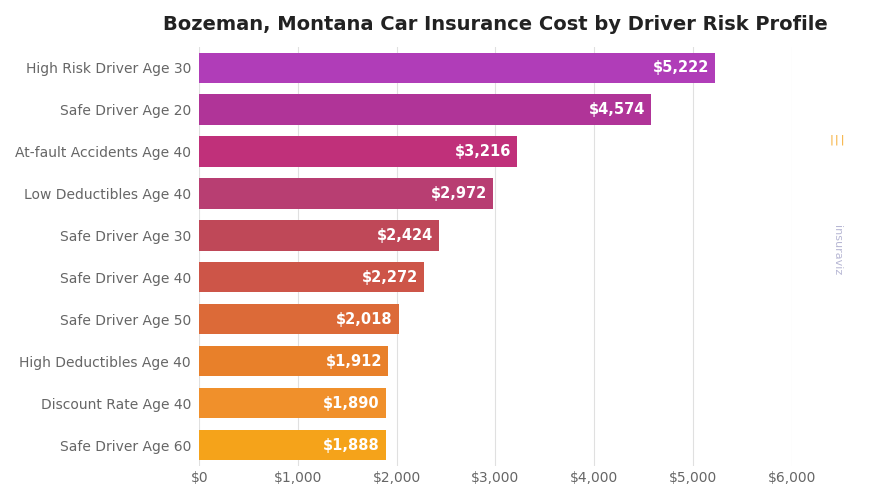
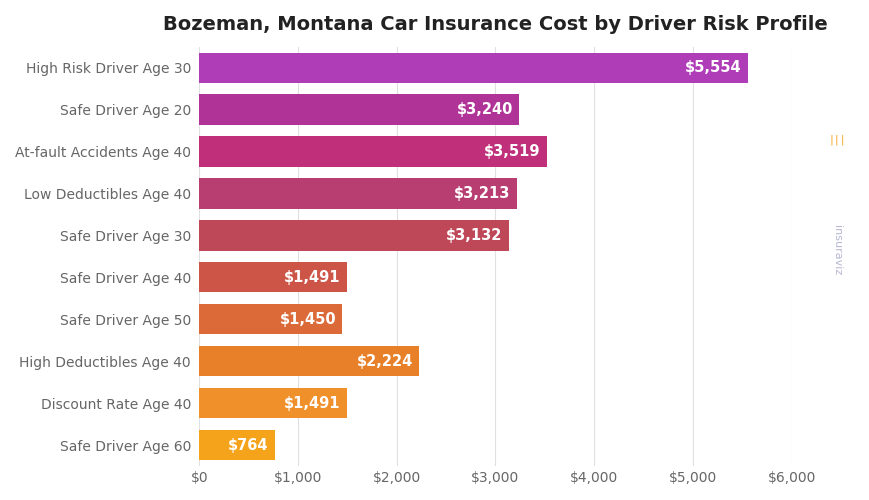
High Risk Driver Age 30: $5,222 -> $5,554
Safe Driver Age 20: $4,574 -> $3,240
At-fault Accidents Age 40: $3,216 -> $3,519
Low Deductibles Age 40: $2,972 -> $3,213
Safe Driver Age 30: $2,424 -> $3,132
Safe Driver Age 40: $2,272 -> $1,491
Safe Driver Age 50: $2,018 -> $1,450
High Deductibles Age 40: $1,912 -> $2,224
Discount Rate Age 40: $1,890 -> $1,491
Safe Driver Age 60: $1,888 -> $764
